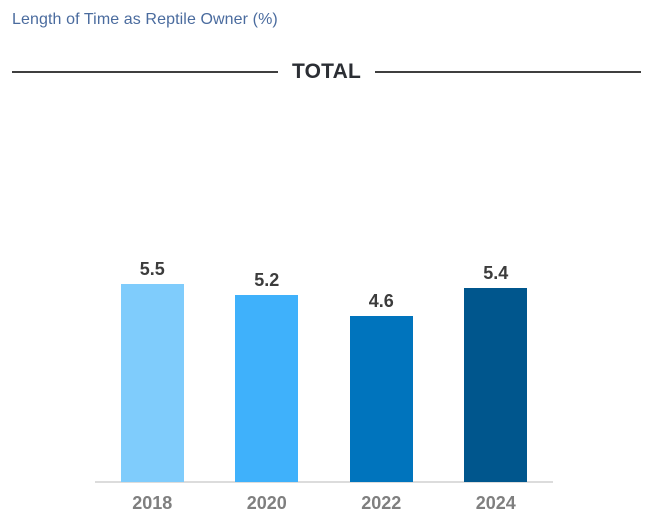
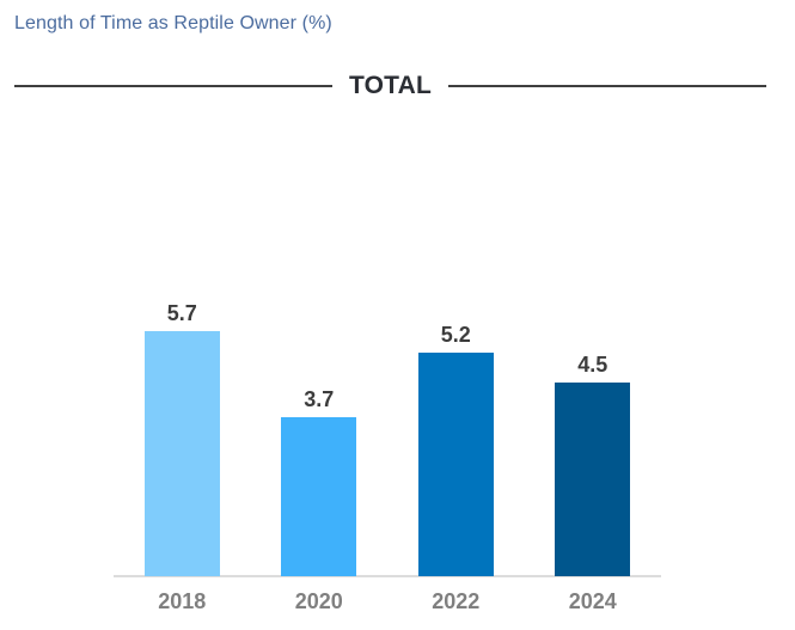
2018: 5.5 -> 5.7
2020: 5.2 -> 3.7
2022: 4.6 -> 5.2
2024: 5.4 -> 4.5
